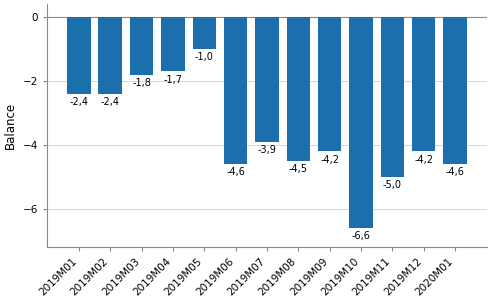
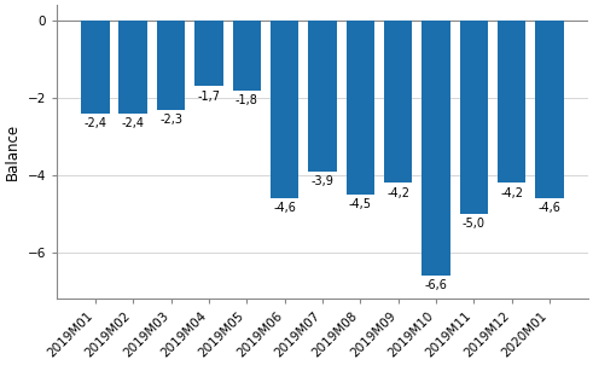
2019M03: -1,8 -> -2,3
2019M05: -1,0 -> -1,8
